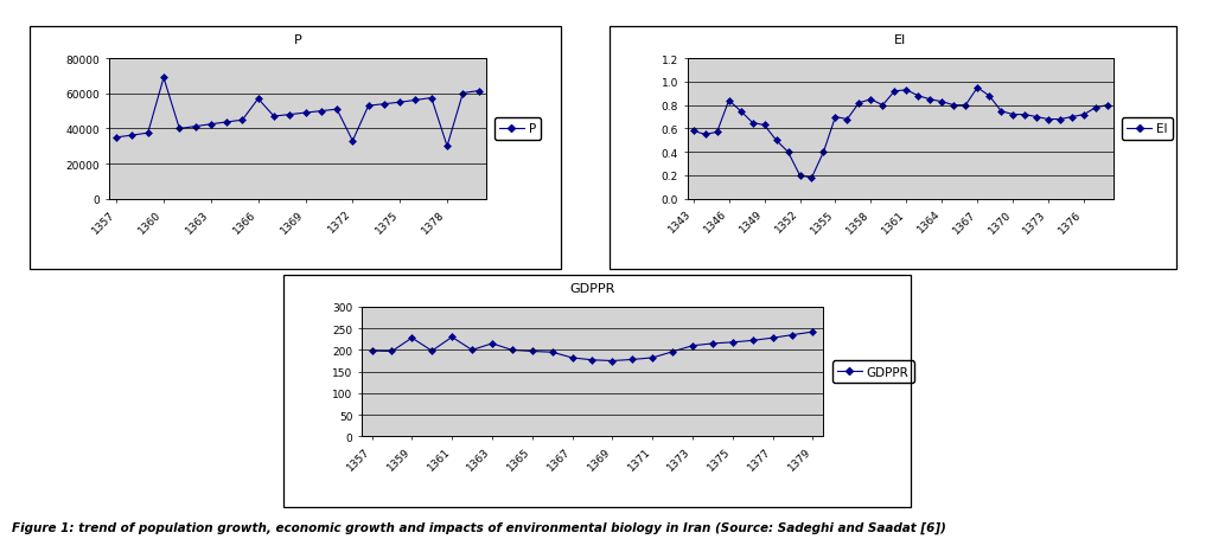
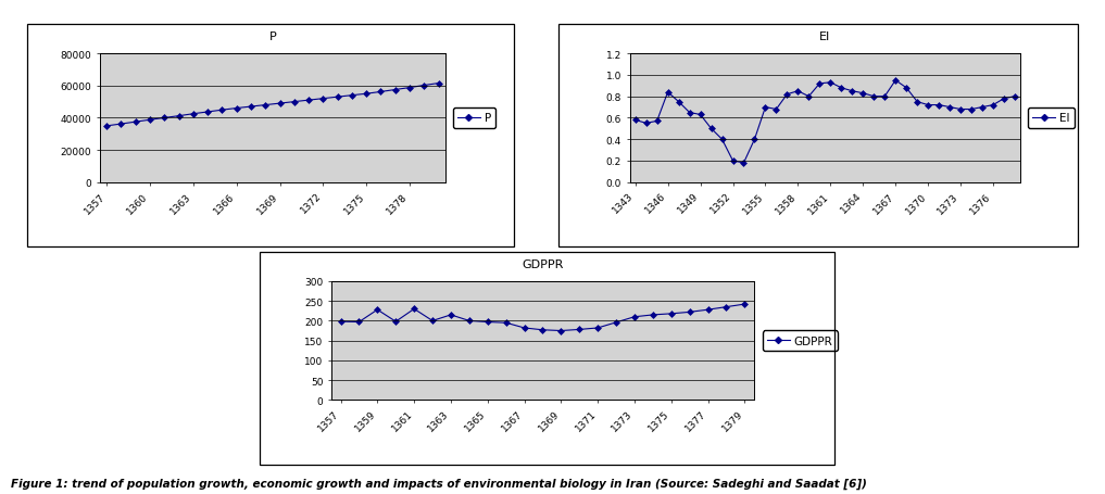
1360: 69000 -> 39000
1366: 57000 -> 46000
1372: 33000 -> 52000
1378: 30000 -> 59000
